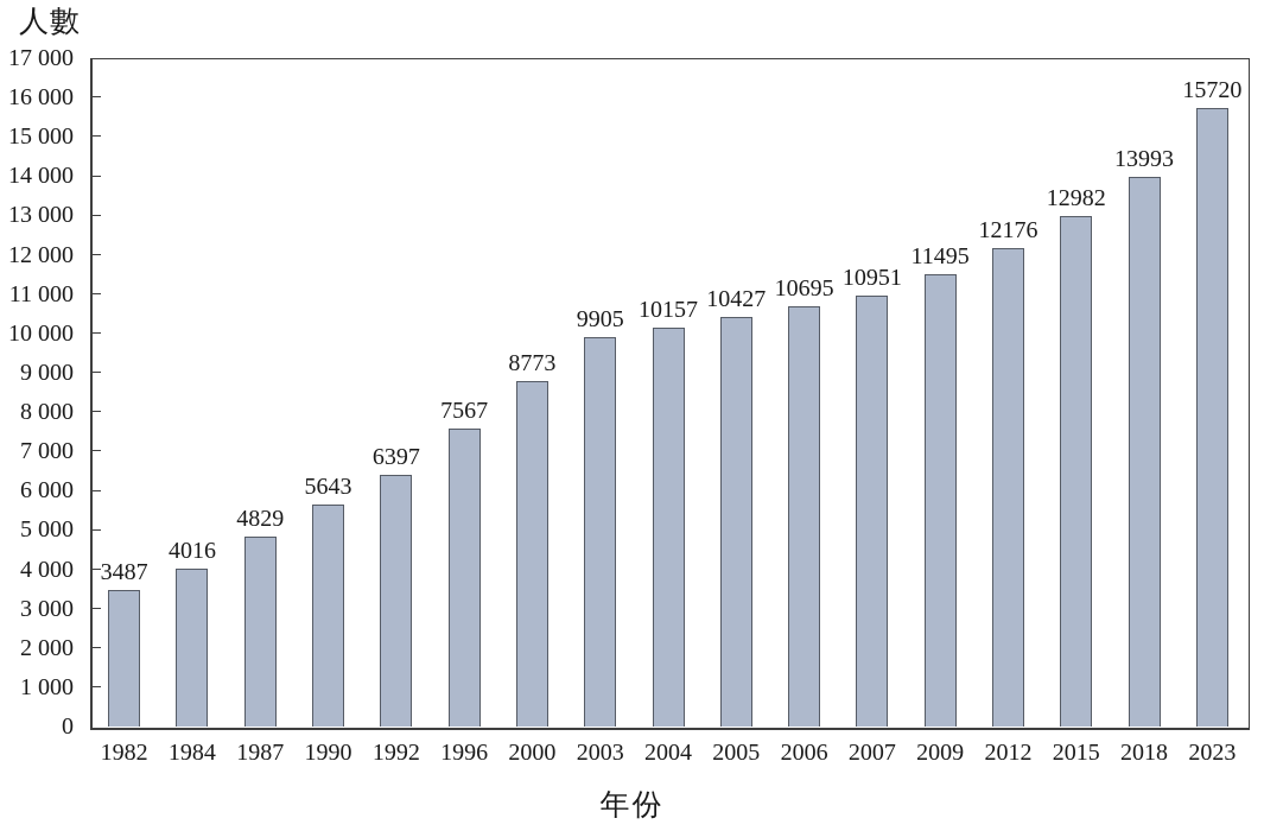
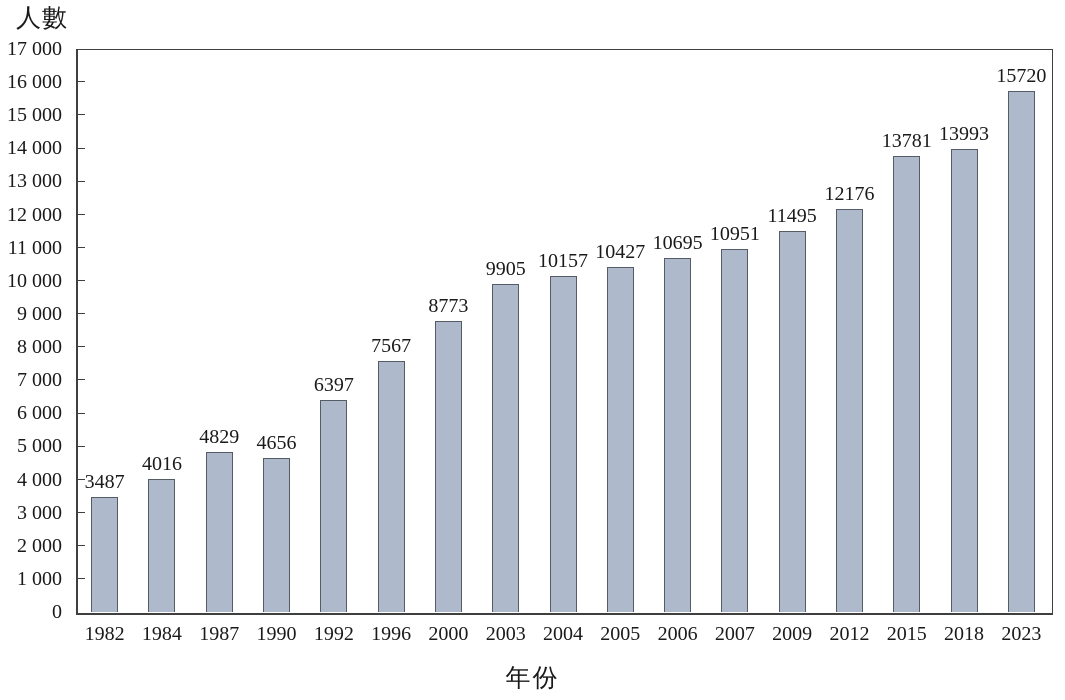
1990: 5643 -> 4656
2015: 12982 -> 13781
